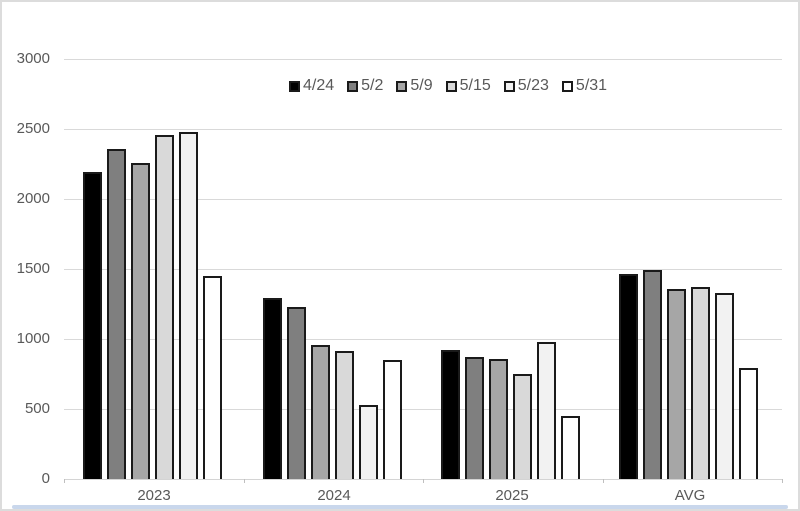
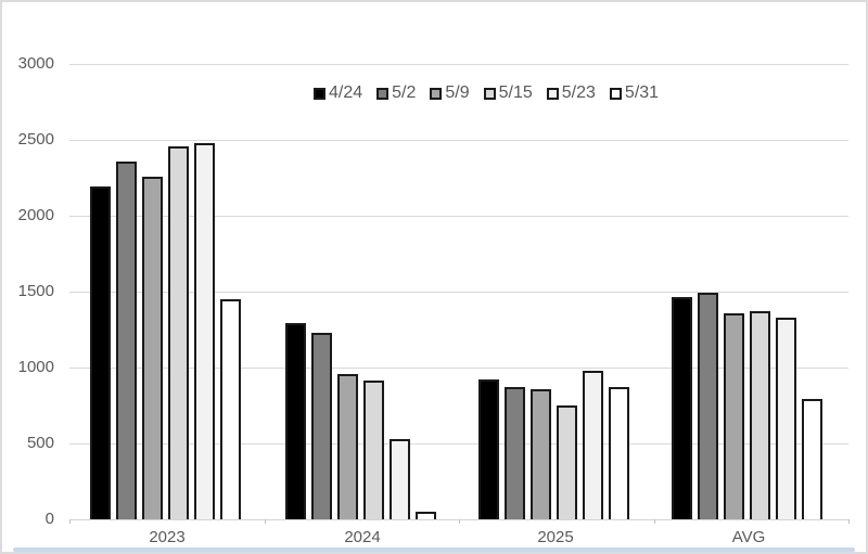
5/31/2024: 850 -> 50
5/31/2025: 450 -> 880
